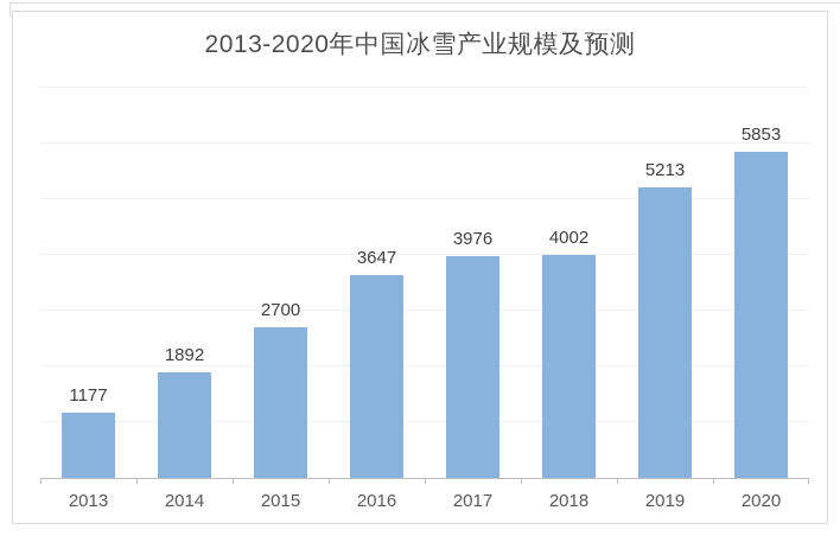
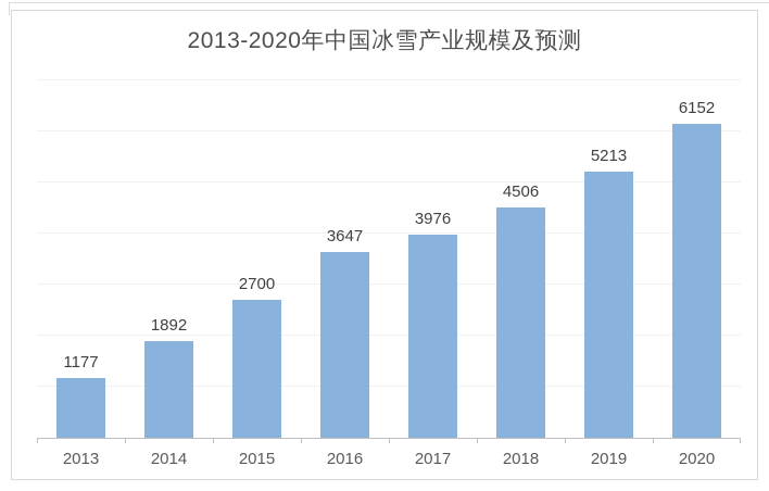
2018: 4002 -> 4506
2020: 5853 -> 6152
